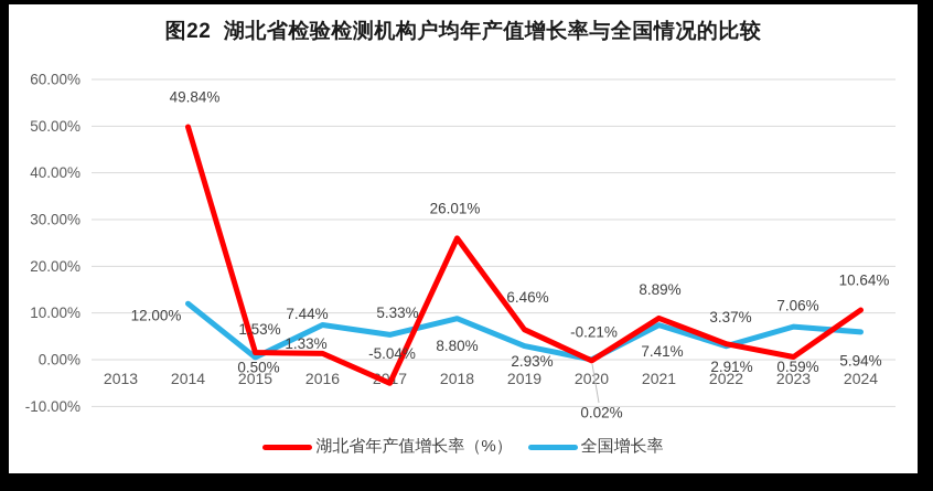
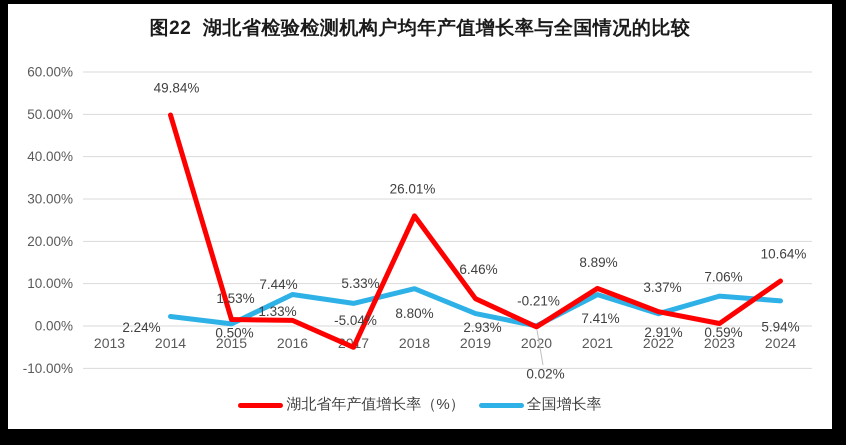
全国增长率/2014: 12.00% -> 2.24%
